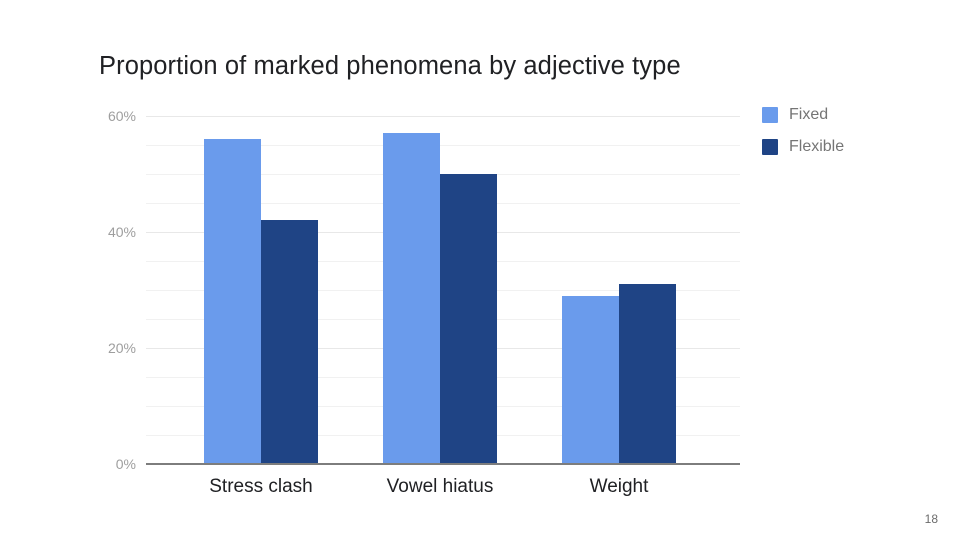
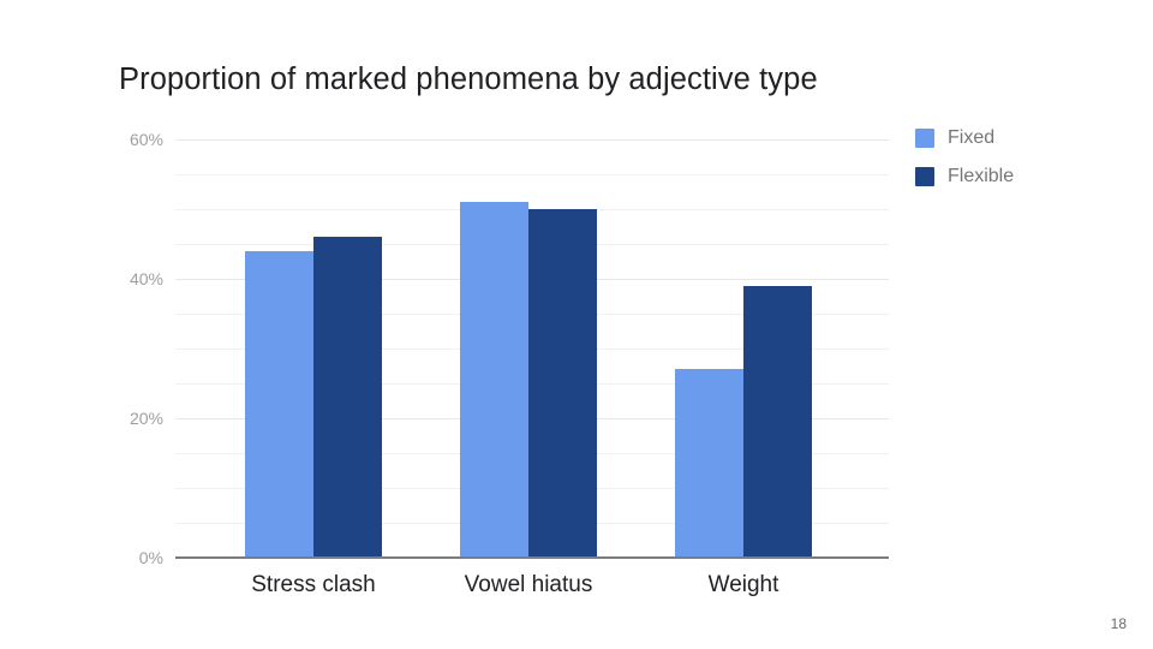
Fixed/Stress clash: 56% -> 44%
Flexible/Stress clash: 42% -> 46%
Fixed/Vowel hiatus: 57% -> 51%
Fixed/Weight: 29% -> 27%
Flexible/Weight: 31% -> 39%
